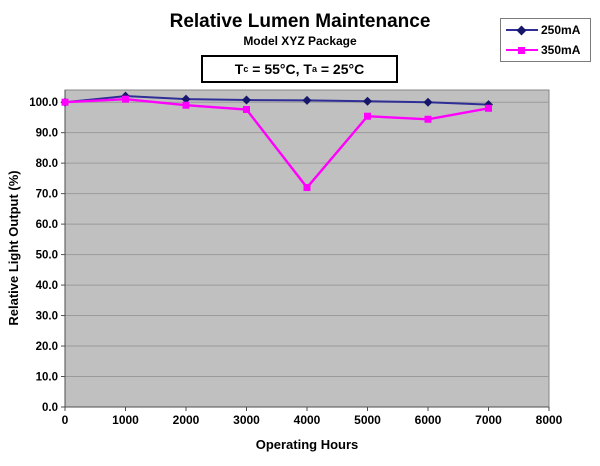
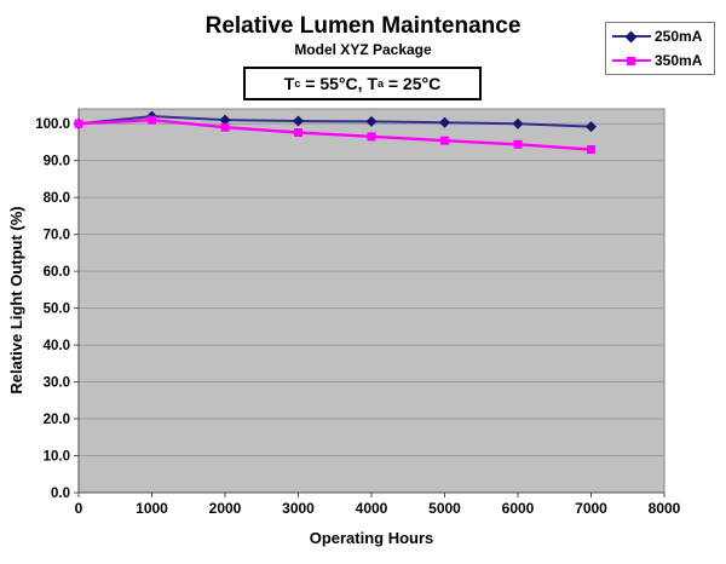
350mA/4000: 72 -> 96
350mA/7000: 98 -> 93
